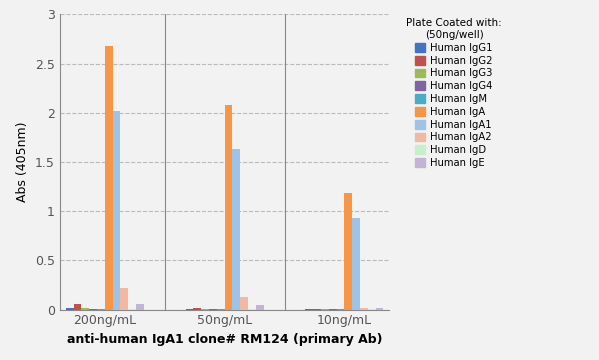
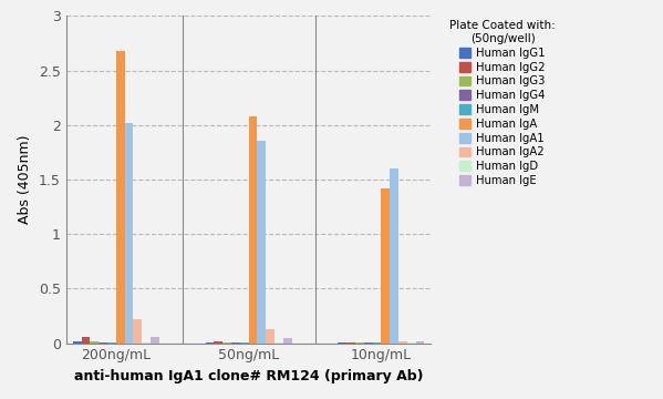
Human IgA1/50ng/mL: 1.63 -> 1.86
Human IgA/10ng/mL: 1.19 -> 1.42
Human IgA1/10ng/mL: 0.93 -> 1.60
